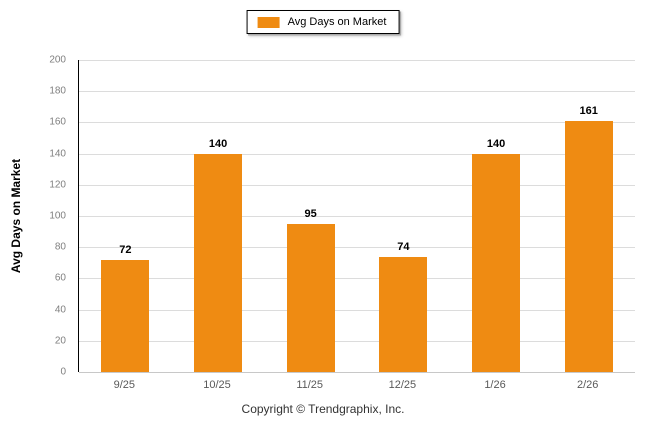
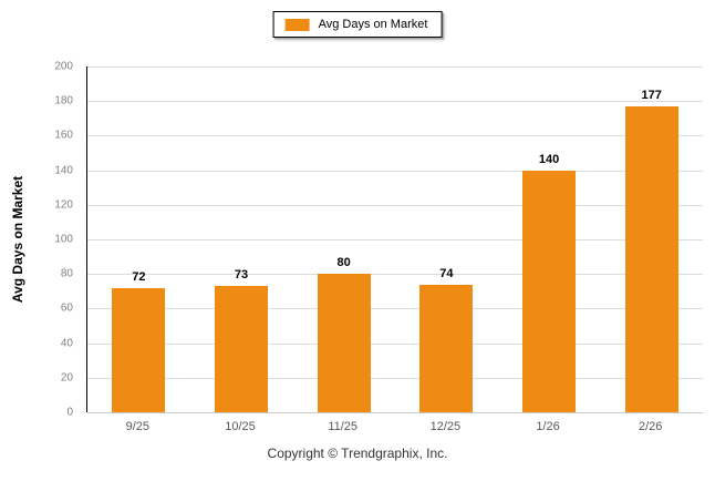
10/25: 140 -> 73
11/25: 95 -> 80
2/26: 161 -> 177
